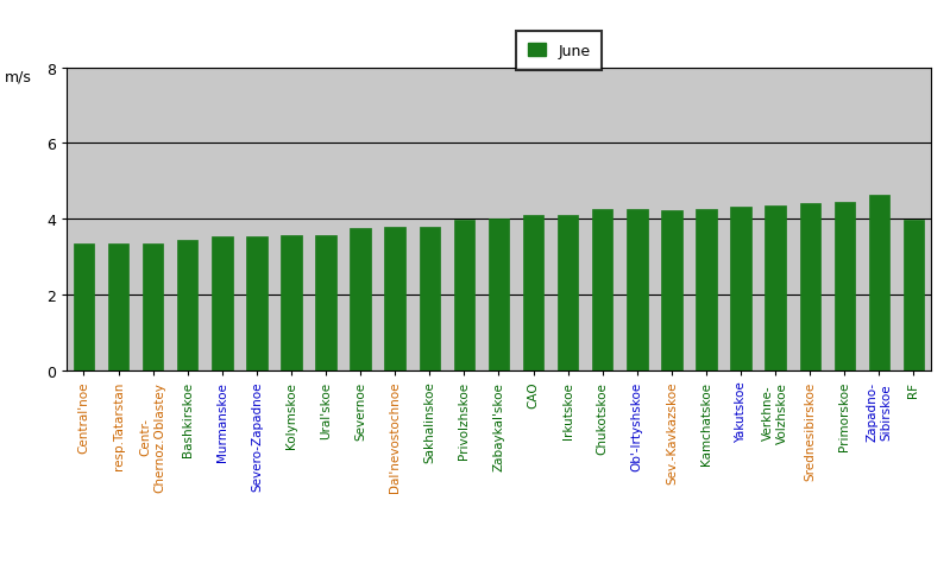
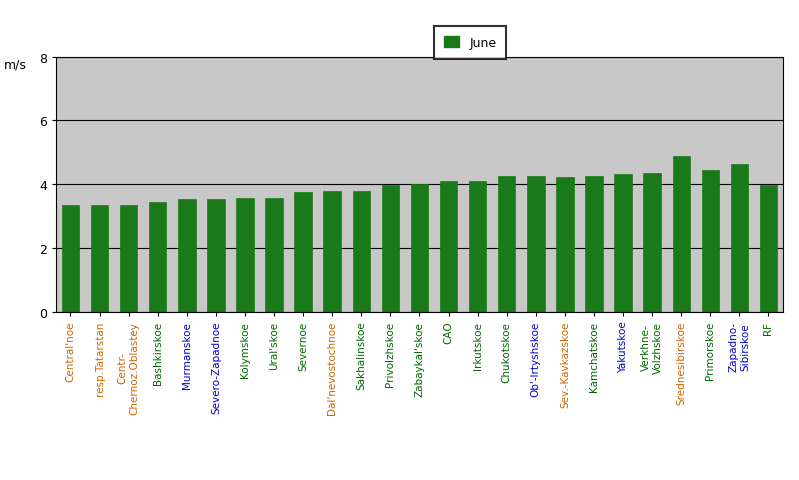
Srednesibirskoe: 4.42 -> 4.90
